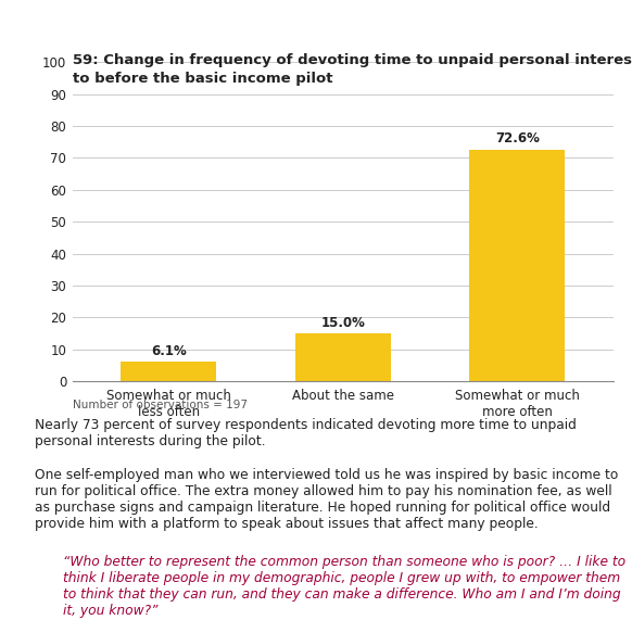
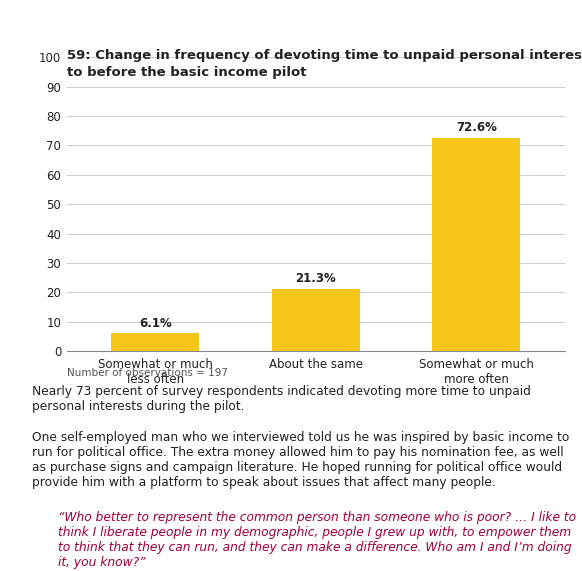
About the same: 15.0% -> 21.3%
